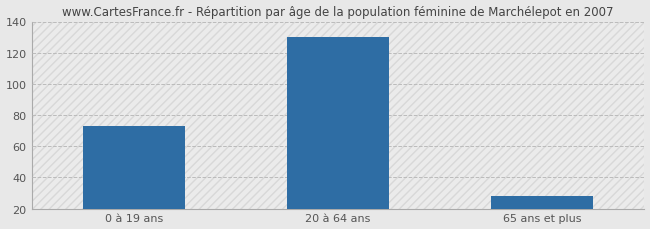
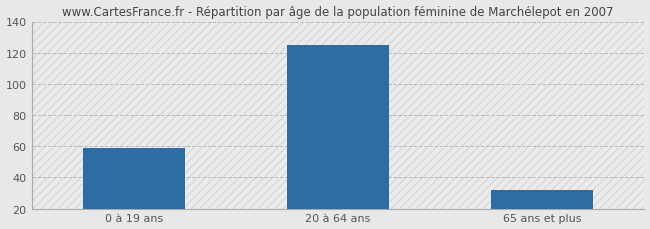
0 à 19 ans: 73 -> 59
20 à 64 ans: 130 -> 125
65 ans et plus: 28 -> 32
